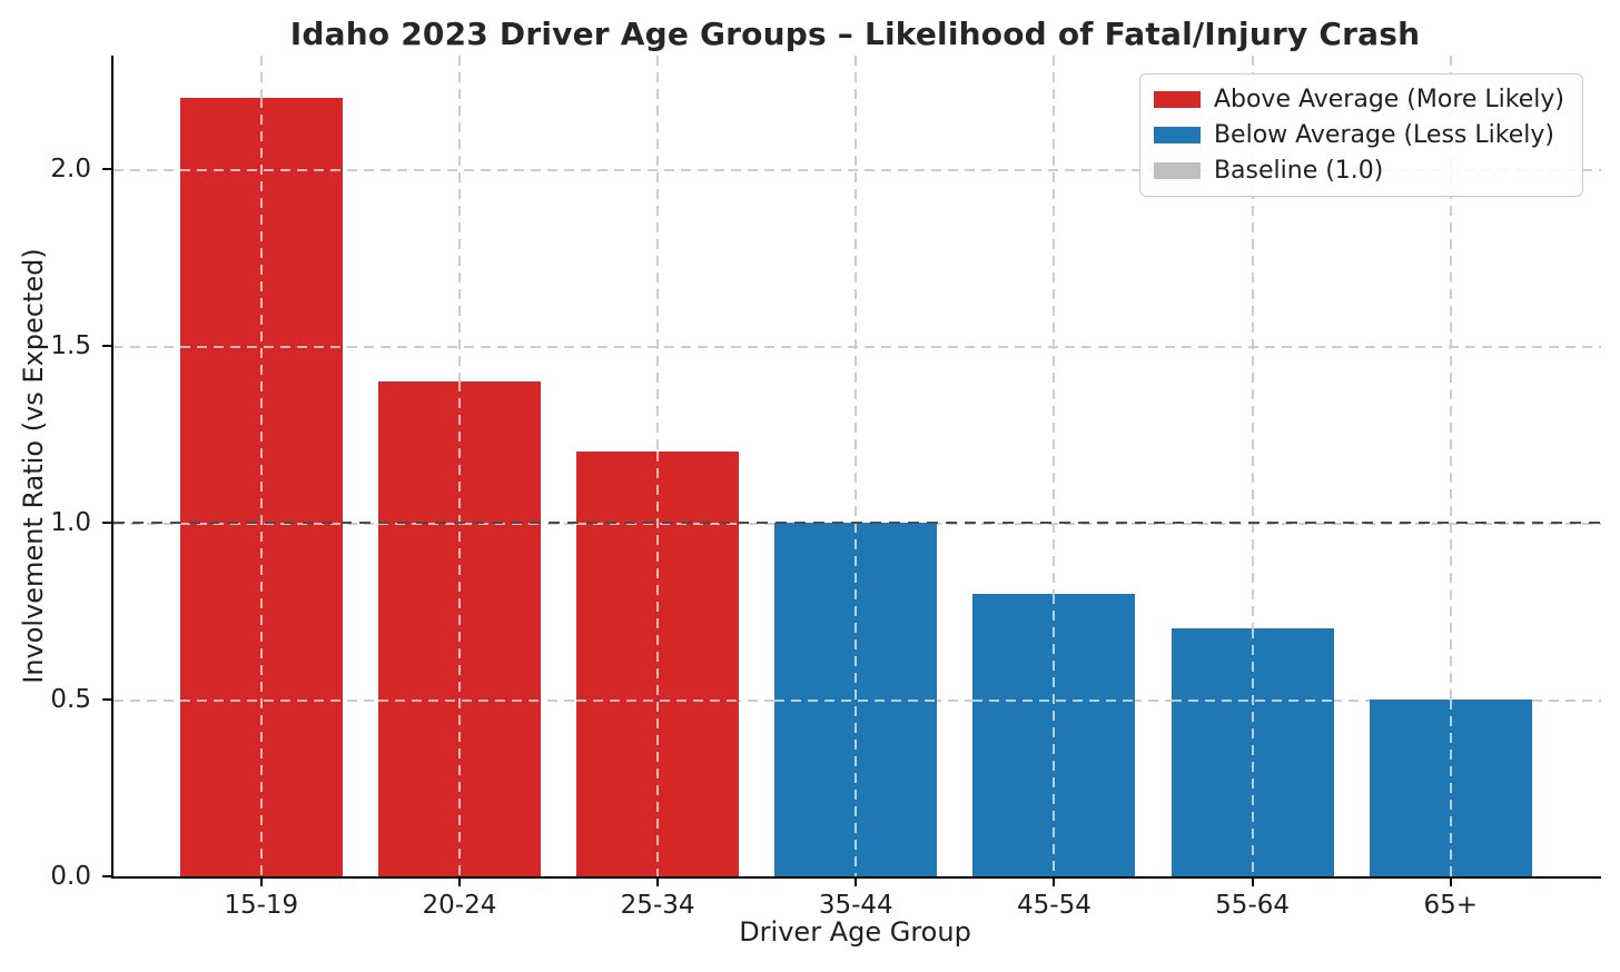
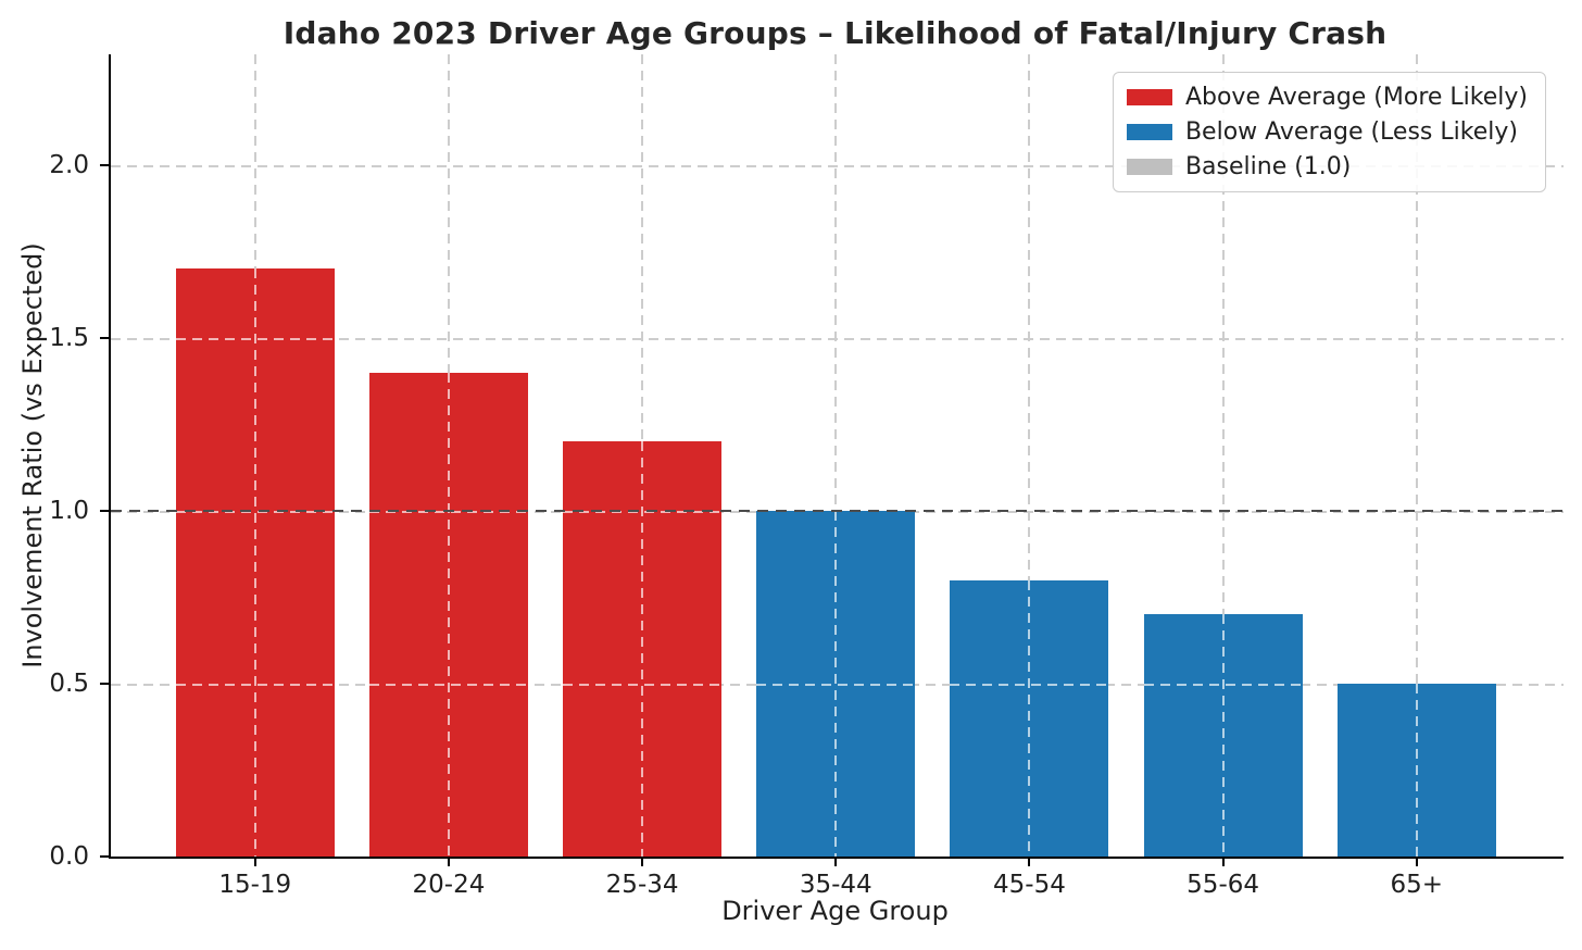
15-19: 2.2 -> 1.7
